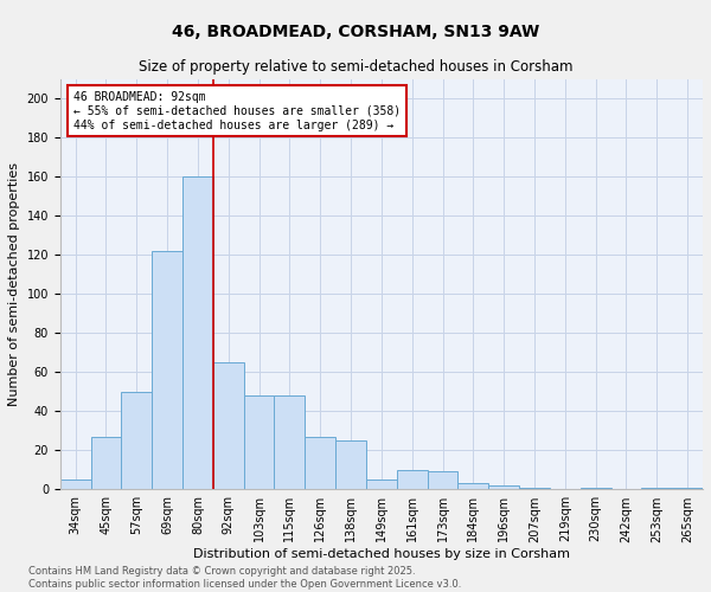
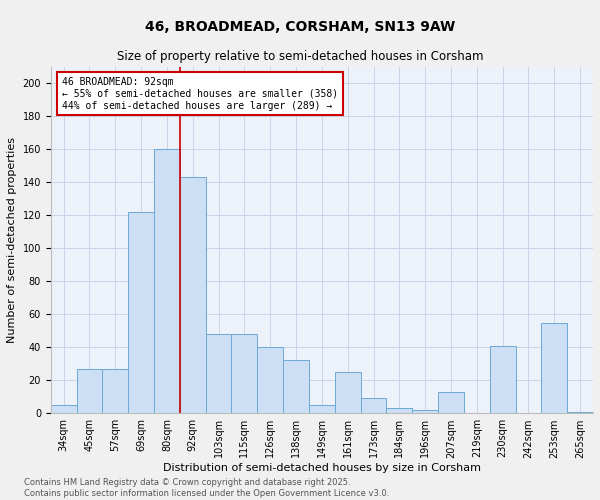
57sqm: 50 -> 27
92sqm: 65 -> 143
126sqm: 27 -> 40
138sqm: 25 -> 32
161sqm: 10 -> 25
207sqm: 1 -> 13
230sqm: 1 -> 41
253sqm: 1 -> 55
